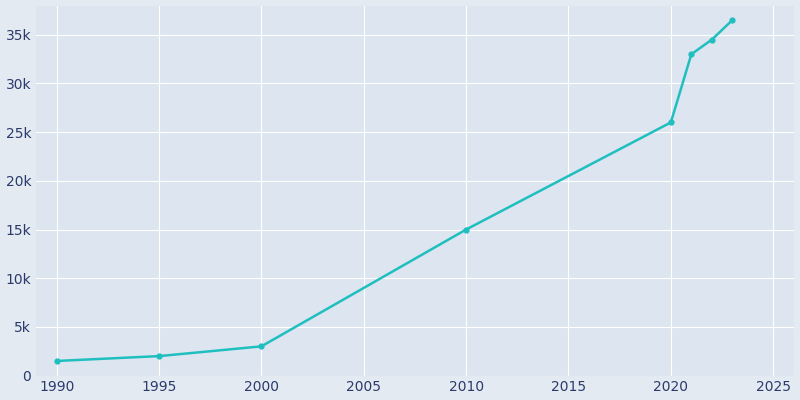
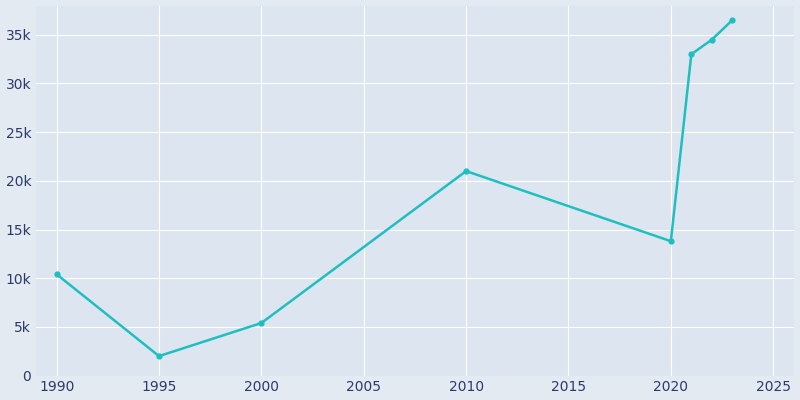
1990: 1.5k -> 10.4k
2000: 3.0k -> 5.4k
2010: 15.0k -> 21.0k
2020: 26.0k -> 13.8k
